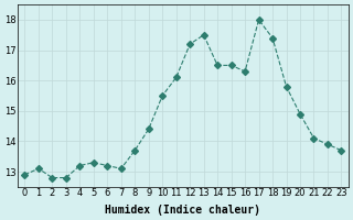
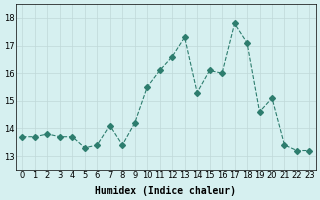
0: 12.9 -> 13.7
1: 13.1 -> 13.7
2: 12.8 -> 13.8
3: 12.8 -> 13.7
4: 13.2 -> 13.7
6: 13.2 -> 13.4
7: 13.1 -> 14.1
8: 13.7 -> 13.4
9: 14.4 -> 14.2
12: 17.2 -> 16.6
13: 17.5 -> 17.3
14: 16.5 -> 15.3
15: 16.5 -> 16.1
16: 16.3 -> 16.0
17: 18.0 -> 17.8
18: 17.4 -> 17.1
19: 15.8 -> 14.6
20: 14.9 -> 15.1
21: 14.1 -> 13.4
22: 13.9 -> 13.2
23: 13.7 -> 13.2
